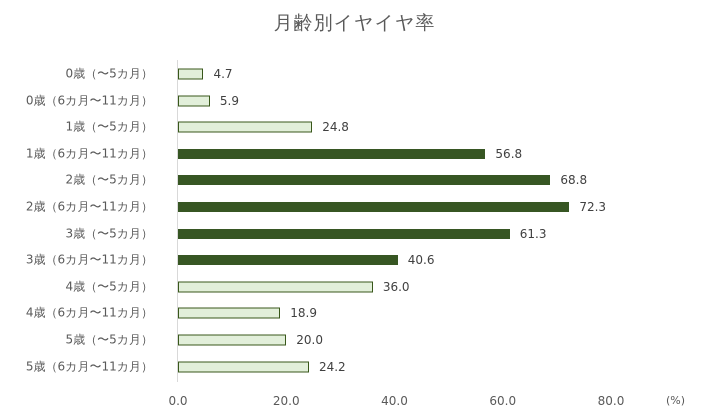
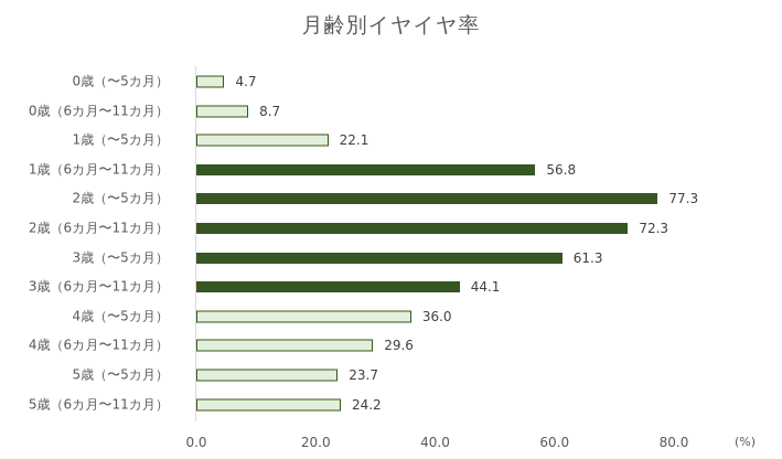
0歳（6カ月〜11カ月）: 5.9 -> 8.7
1歳（〜5カ月）: 24.8 -> 22.1
2歳（〜5カ月）: 68.8 -> 77.3
3歳（6カ月〜11カ月）: 40.6 -> 44.1
4歳（6カ月〜11カ月）: 18.9 -> 29.6
5歳（〜5カ月）: 20.0 -> 23.7
